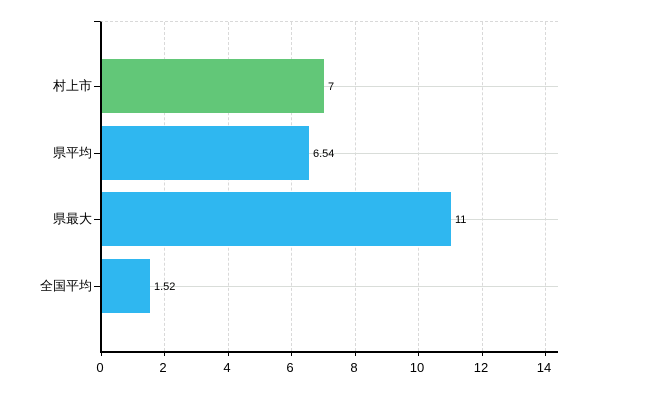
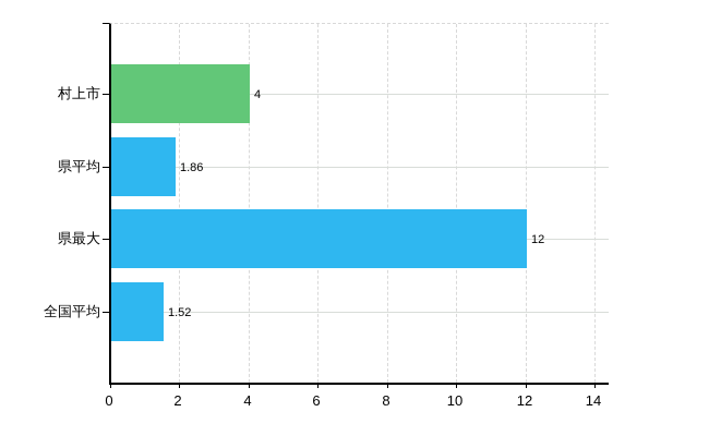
村上市: 7 -> 4
県平均: 6.54 -> 1.86
県最大: 11 -> 12
